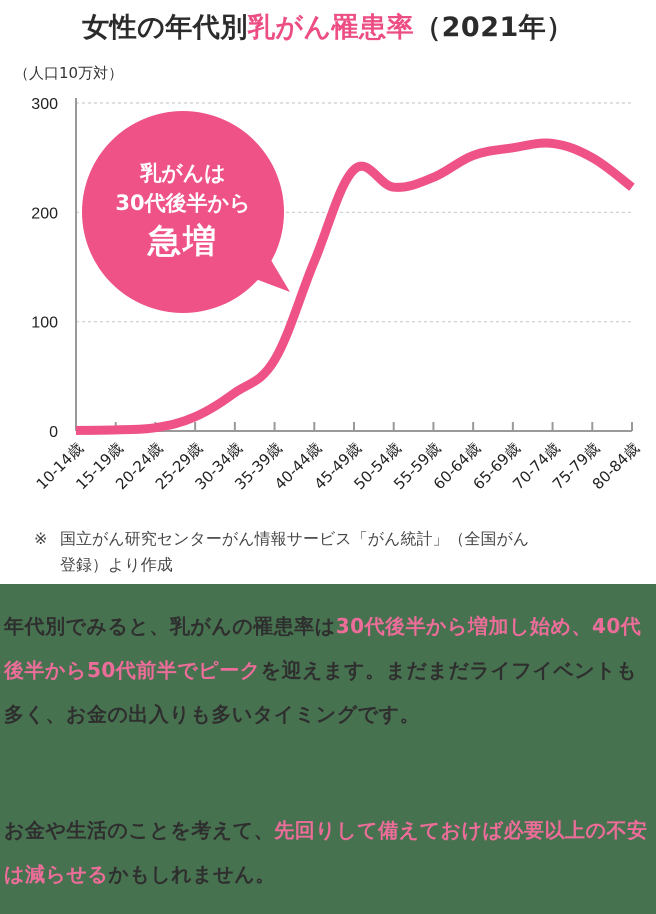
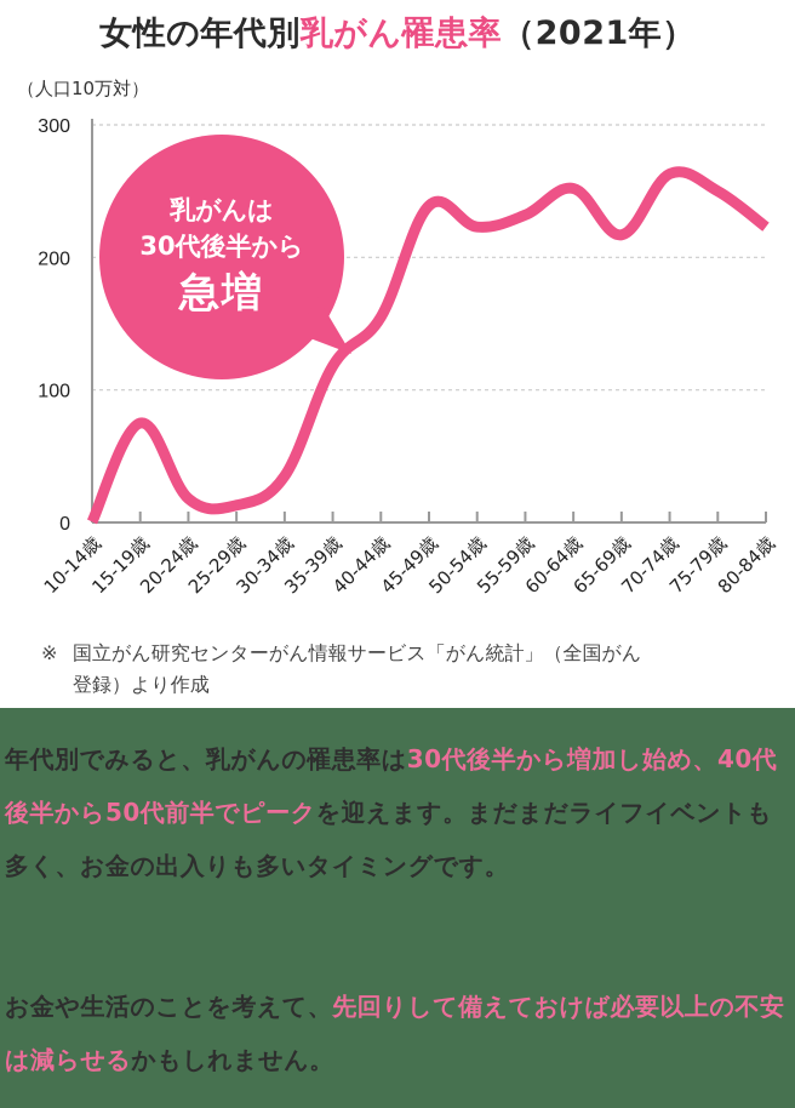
15-19歳: 1 -> 75
20-24歳: 3 -> 18
35-39歳: 65 -> 118
65-69歳: 259 -> 217
